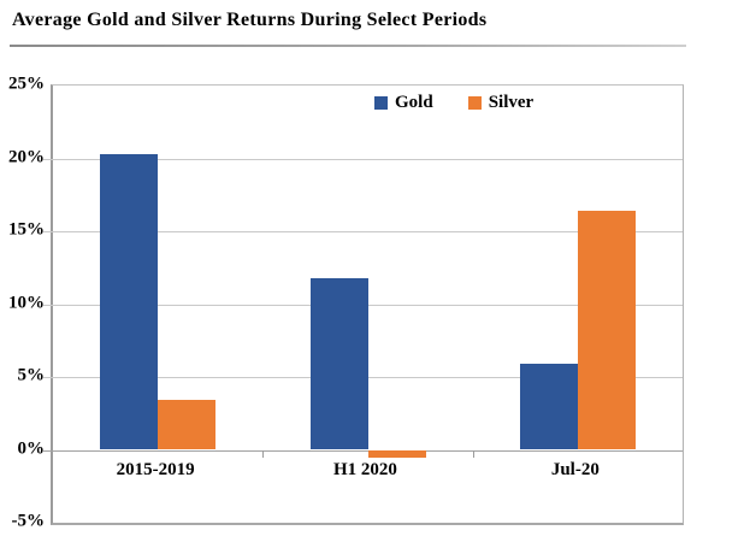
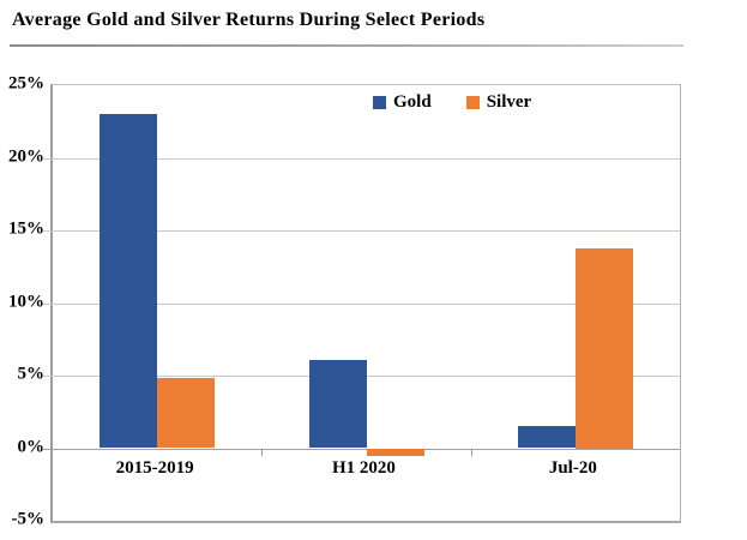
Gold/2015-2019: 20.3% -> 23.0%
Silver/2015-2019: 3.4% -> 4.8%
Gold/H1 2020: 11.8% -> 6.1%
Gold/Jul-20: 5.9% -> 1.5%
Silver/Jul-20: 16.4% -> 13.8%
